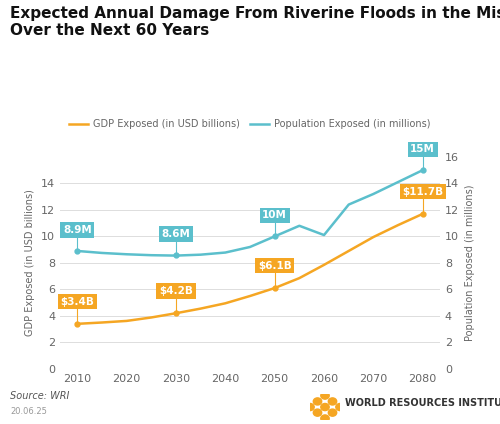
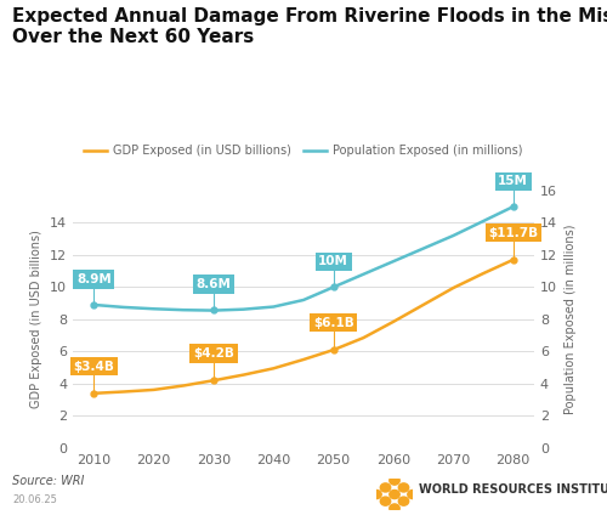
Population Exposed (in millions)/2060: 10.1 -> 11.6
